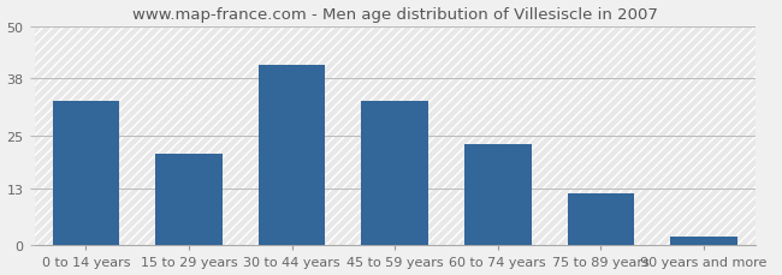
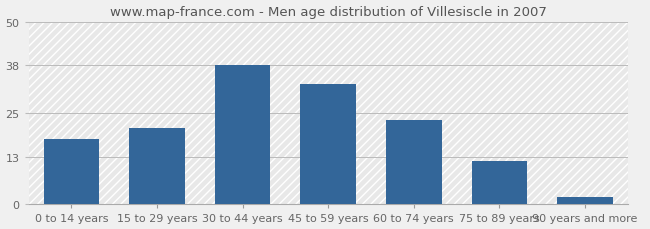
0 to 14 years: 33 -> 18
30 to 44 years: 41 -> 38
